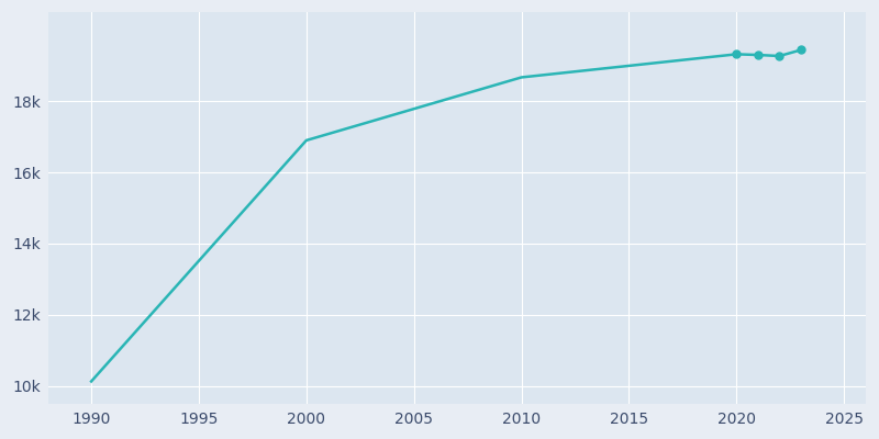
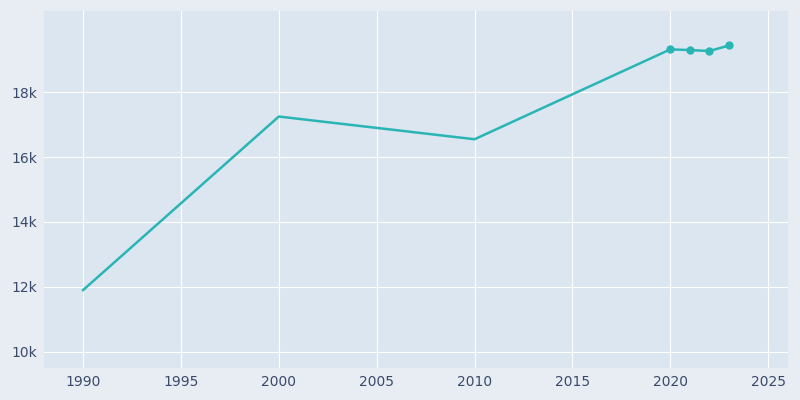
1990: 10.13k -> 11.90k
2000: 16.90k -> 17.25k
2010: 18.67k -> 16.55k
